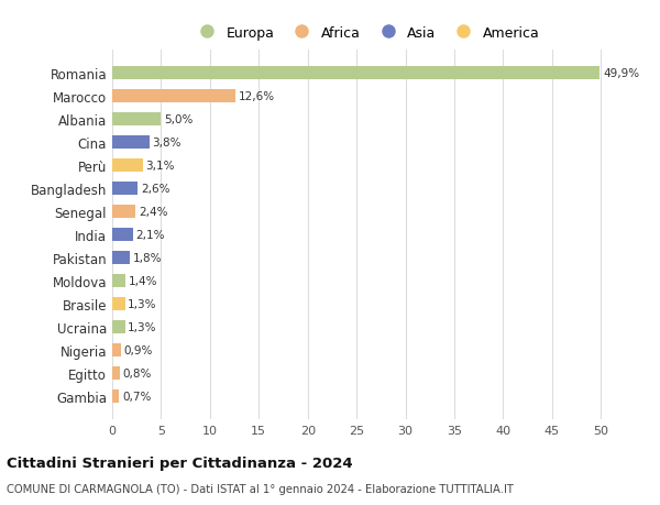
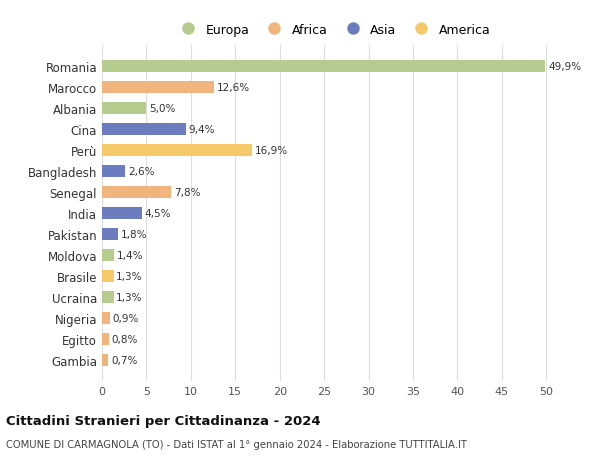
Cina: 3,8% -> 9,4%
Perù: 3,1% -> 16,9%
Senegal: 2,4% -> 7,8%
India: 2,1% -> 4,5%
